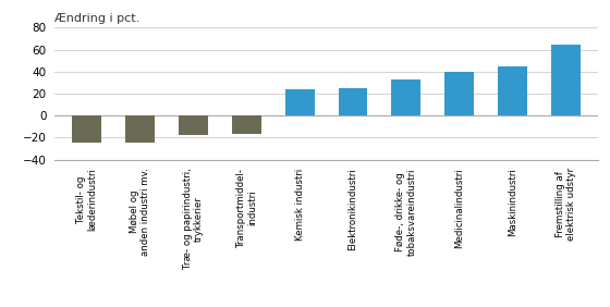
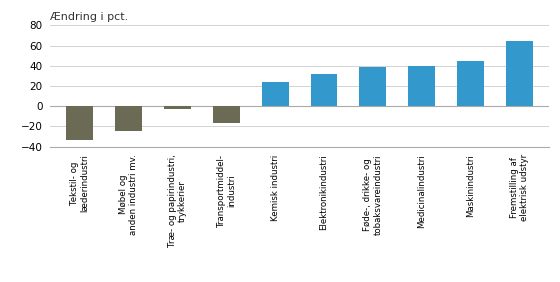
Tekstil- og læderindustri: -25 -> -33
Træ- og papirindustri, trykkerier: -18 -> -3
Elektronikindustri: 25 -> 32
Føde-, drikke- og tobaksvareindustri: 33 -> 39
